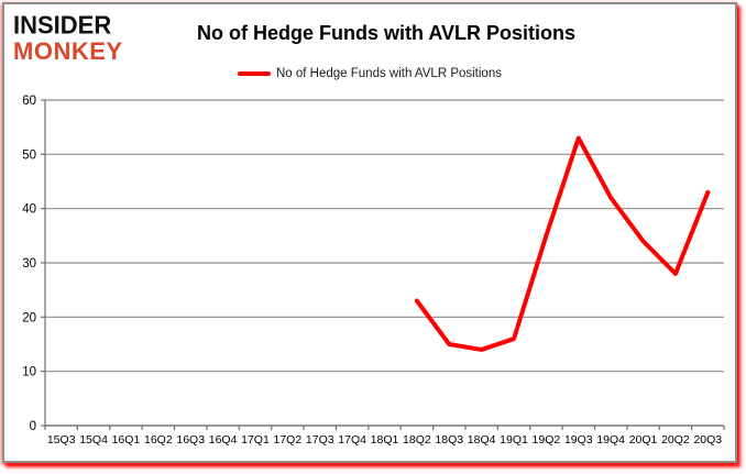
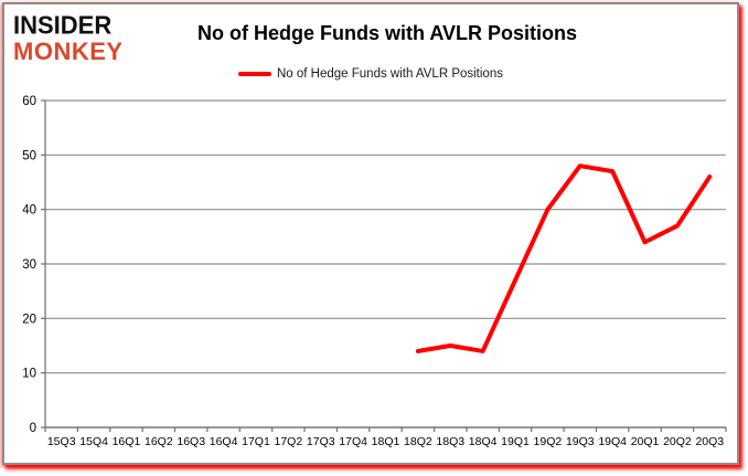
18Q2: 23 -> 14
19Q1: 16 -> 27
19Q2: 35 -> 40
19Q3: 53 -> 48
19Q4: 42 -> 47
20Q2: 28 -> 37
20Q3: 43 -> 46
